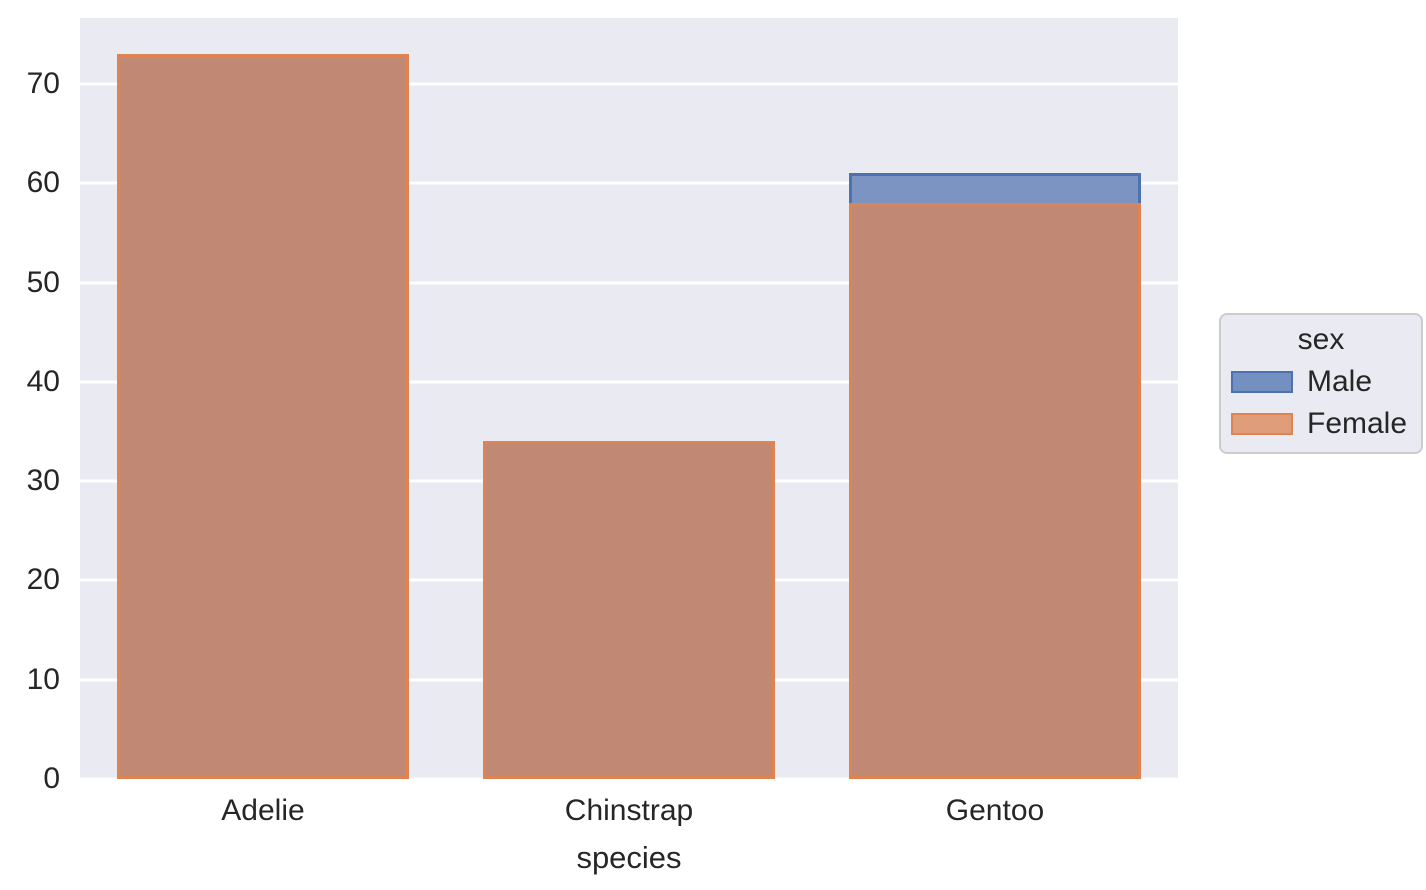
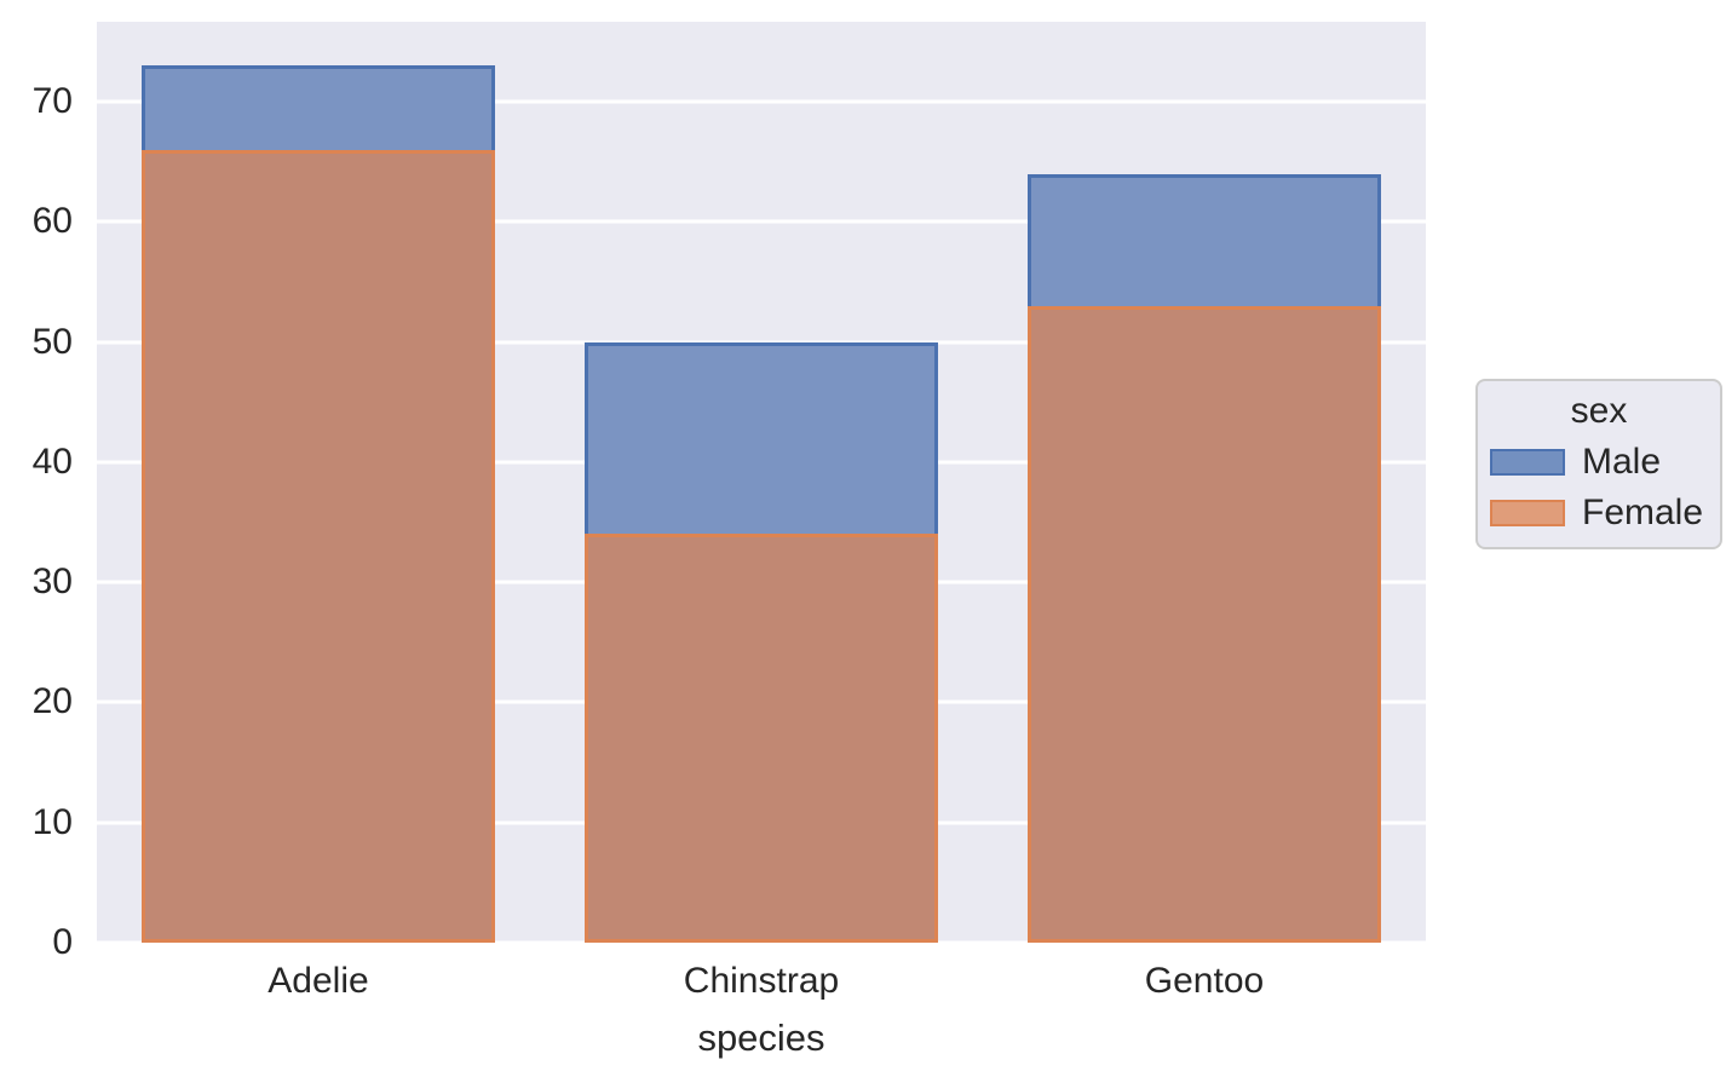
Female/Adelie: 73 -> 66
Male/Chinstrap: 34 -> 50
Male/Gentoo: 61 -> 64
Female/Gentoo: 58 -> 53
